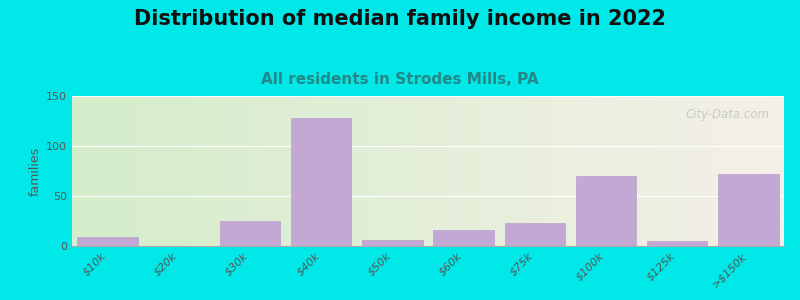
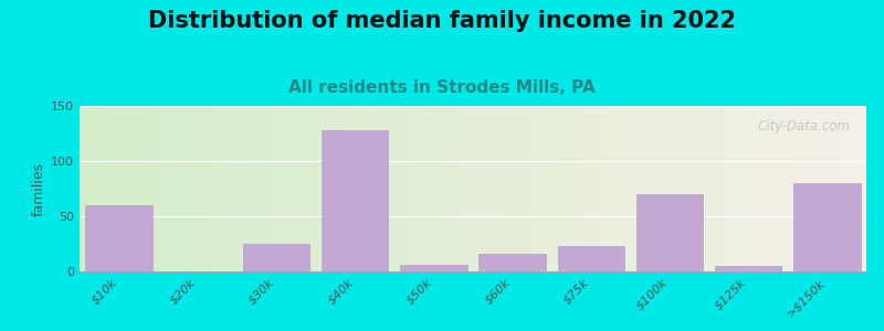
$10k: 9 -> 60
>$150k: 72 -> 80
